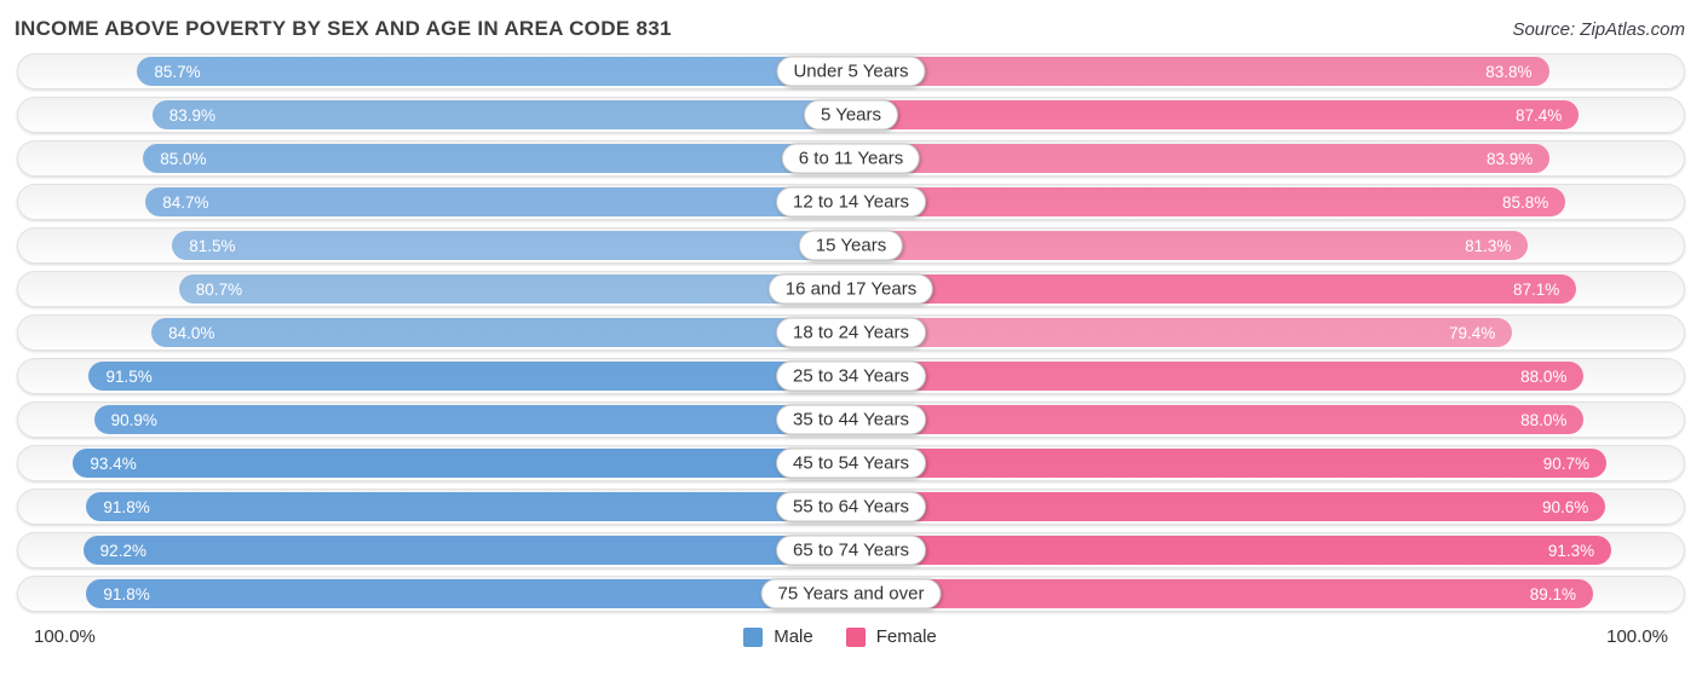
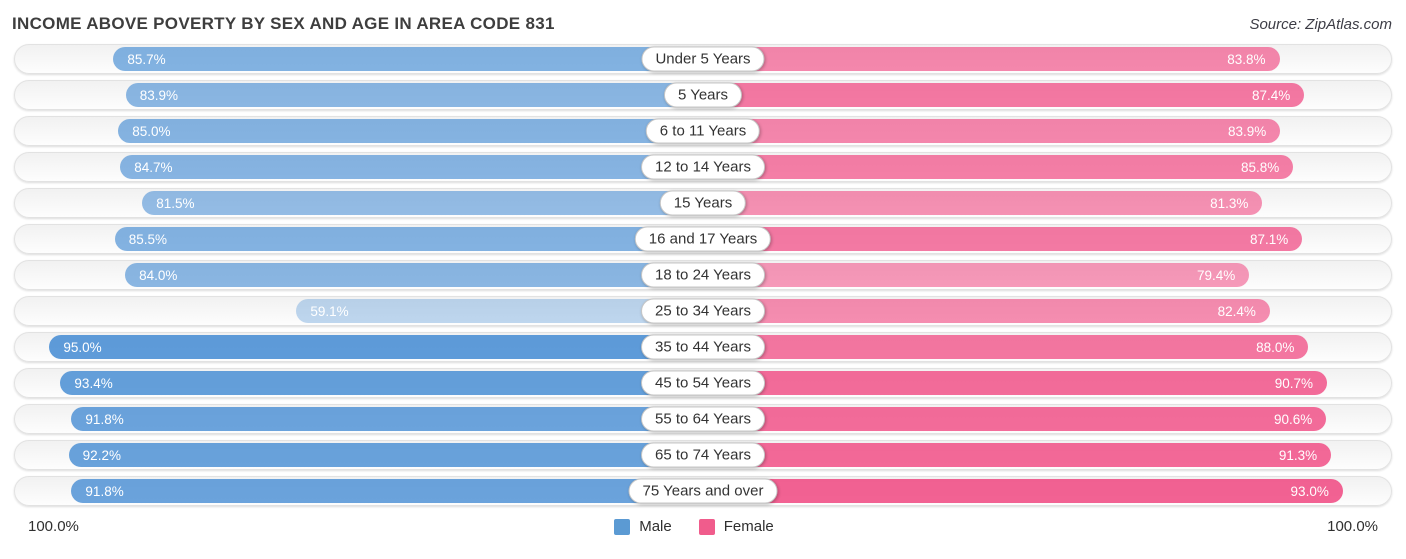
Male/16 and 17 Years: 80.7% -> 85.5%
Male/25 to 34 Years: 91.5% -> 59.1%
Female/25 to 34 Years: 88.0% -> 82.4%
Male/35 to 44 Years: 90.9% -> 95.0%
Female/75 Years and over: 89.1% -> 93.0%
